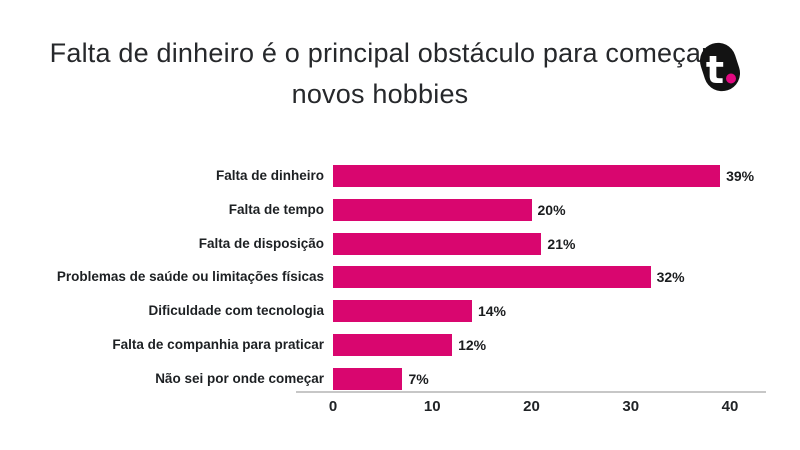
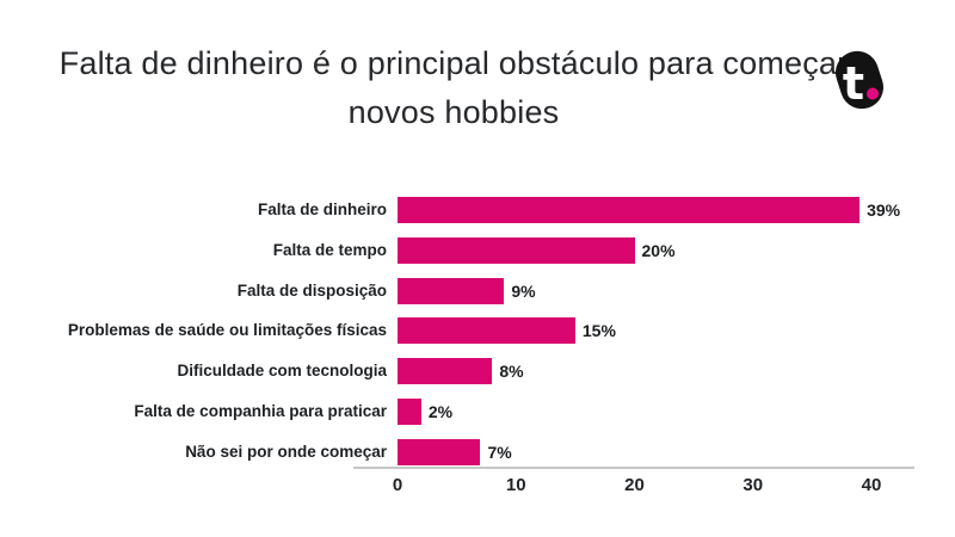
Falta de disposição: 21% -> 9%
Problemas de saúde ou limitações físicas: 32% -> 15%
Dificuldade com tecnologia: 14% -> 8%
Falta de companhia para praticar: 12% -> 2%
